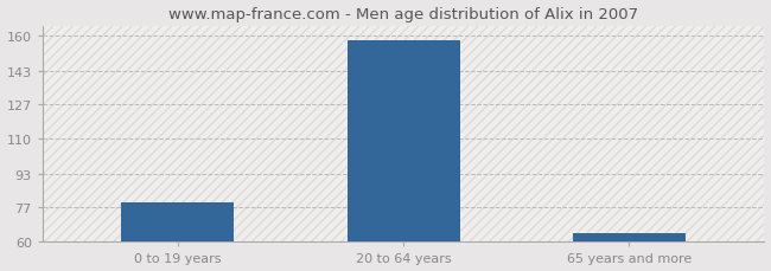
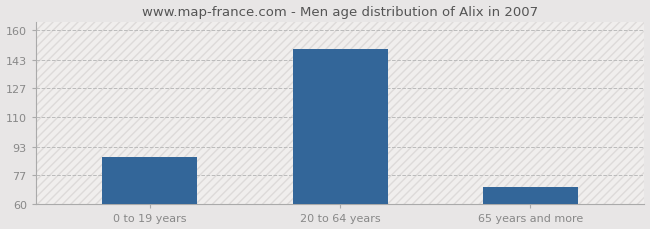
0 to 19 years: 79 -> 87
20 to 64 years: 158 -> 149
65 years and more: 64 -> 70
